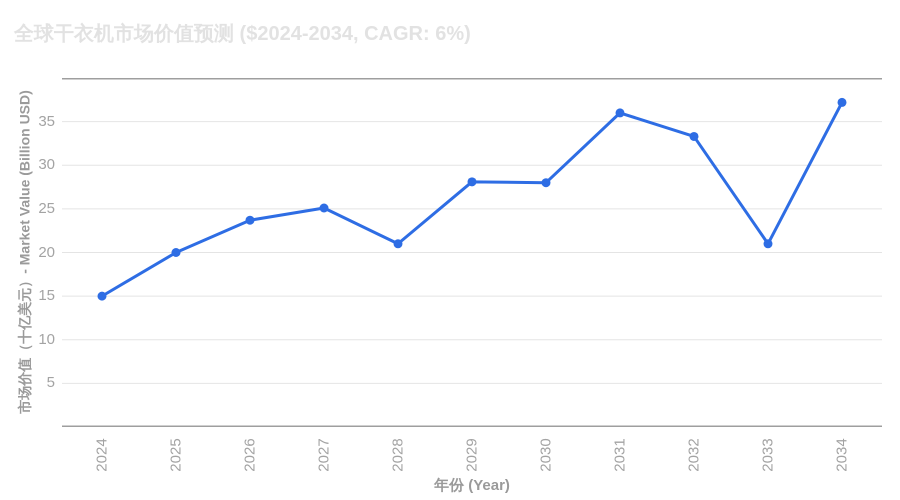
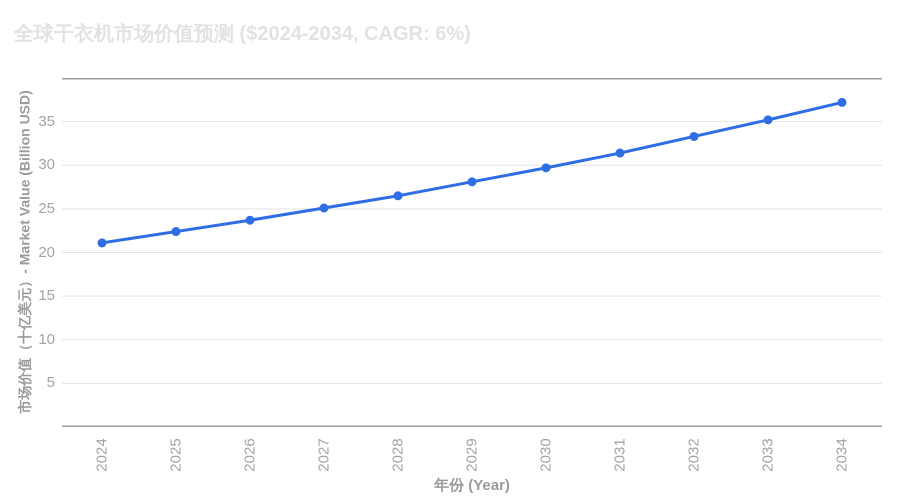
2024: 15 -> 21
2025: 20 -> 22
2028: 21 -> 26
2030: 28 -> 30
2031: 36 -> 31
2033: 21 -> 35
